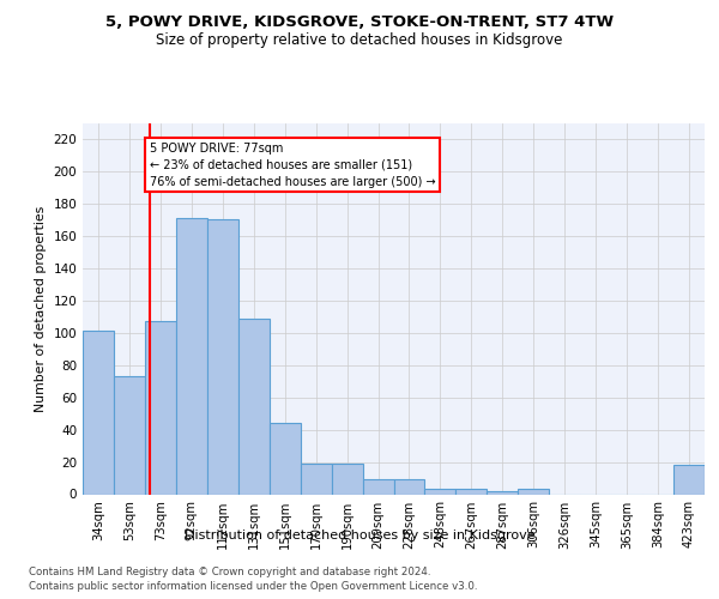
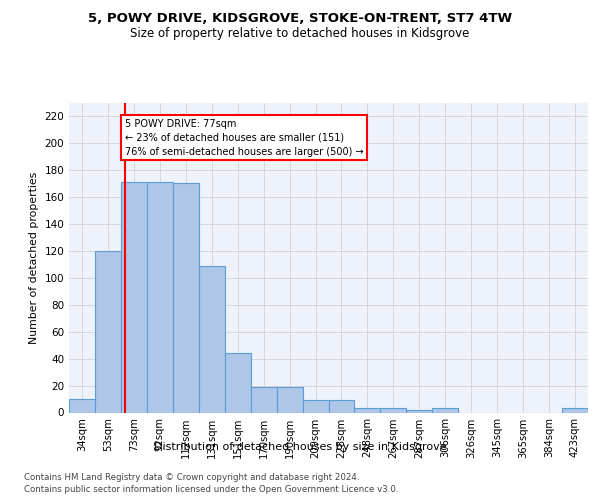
34sqm: 101 -> 10
53sqm: 73 -> 120
73sqm: 107 -> 171
423sqm: 18 -> 3
